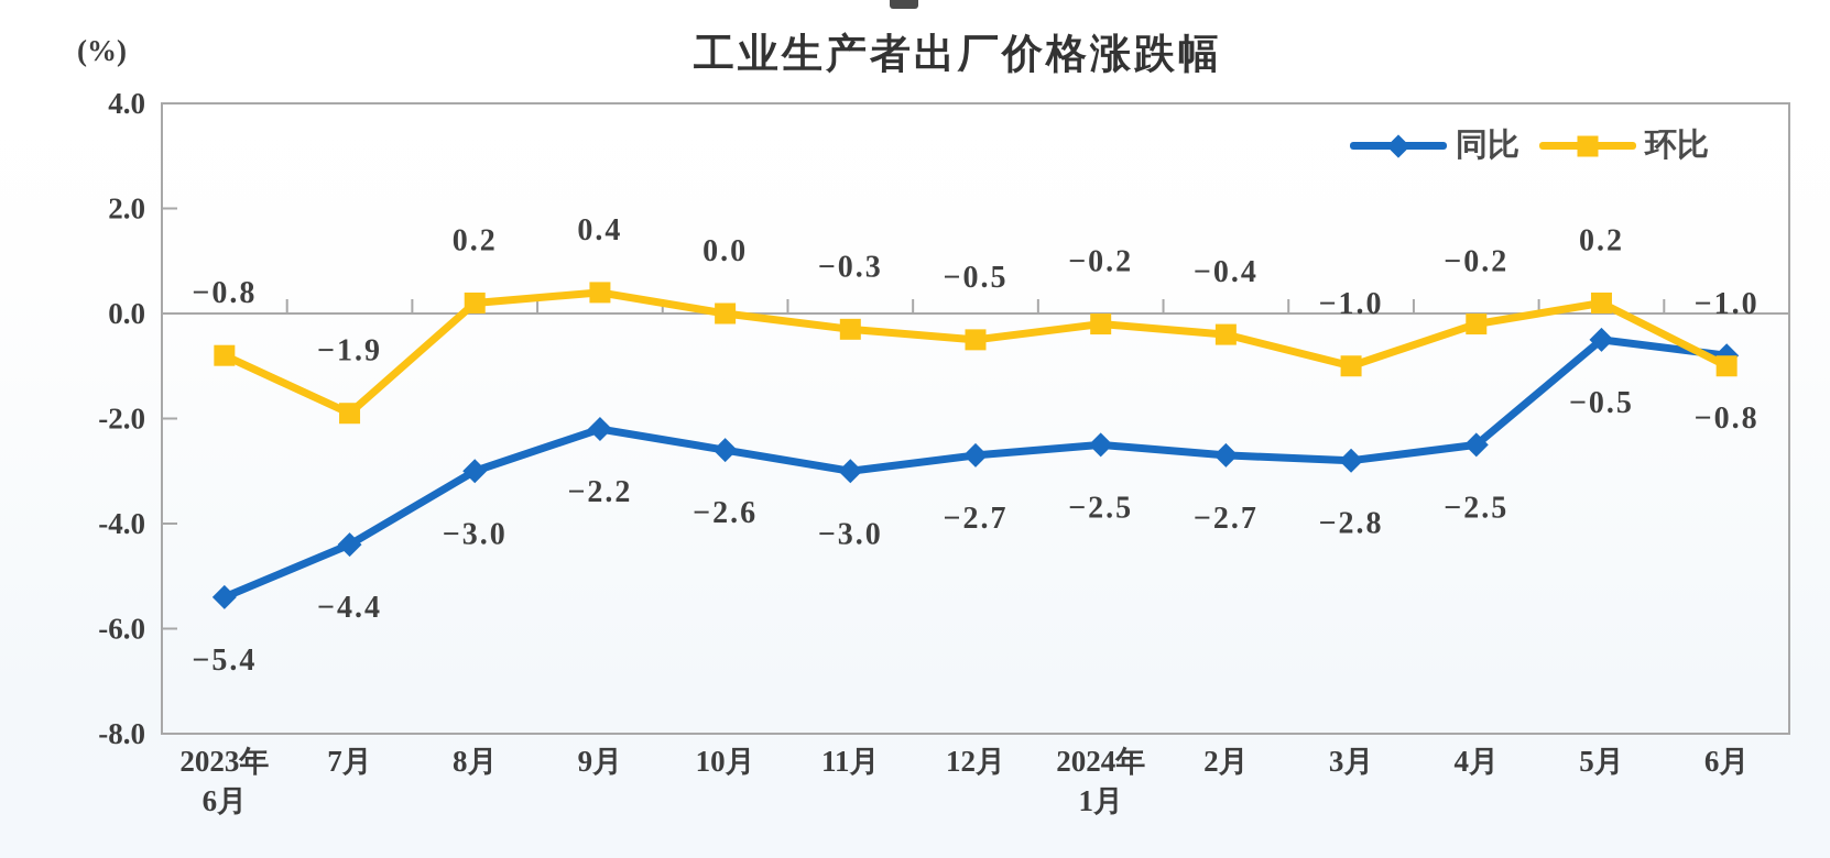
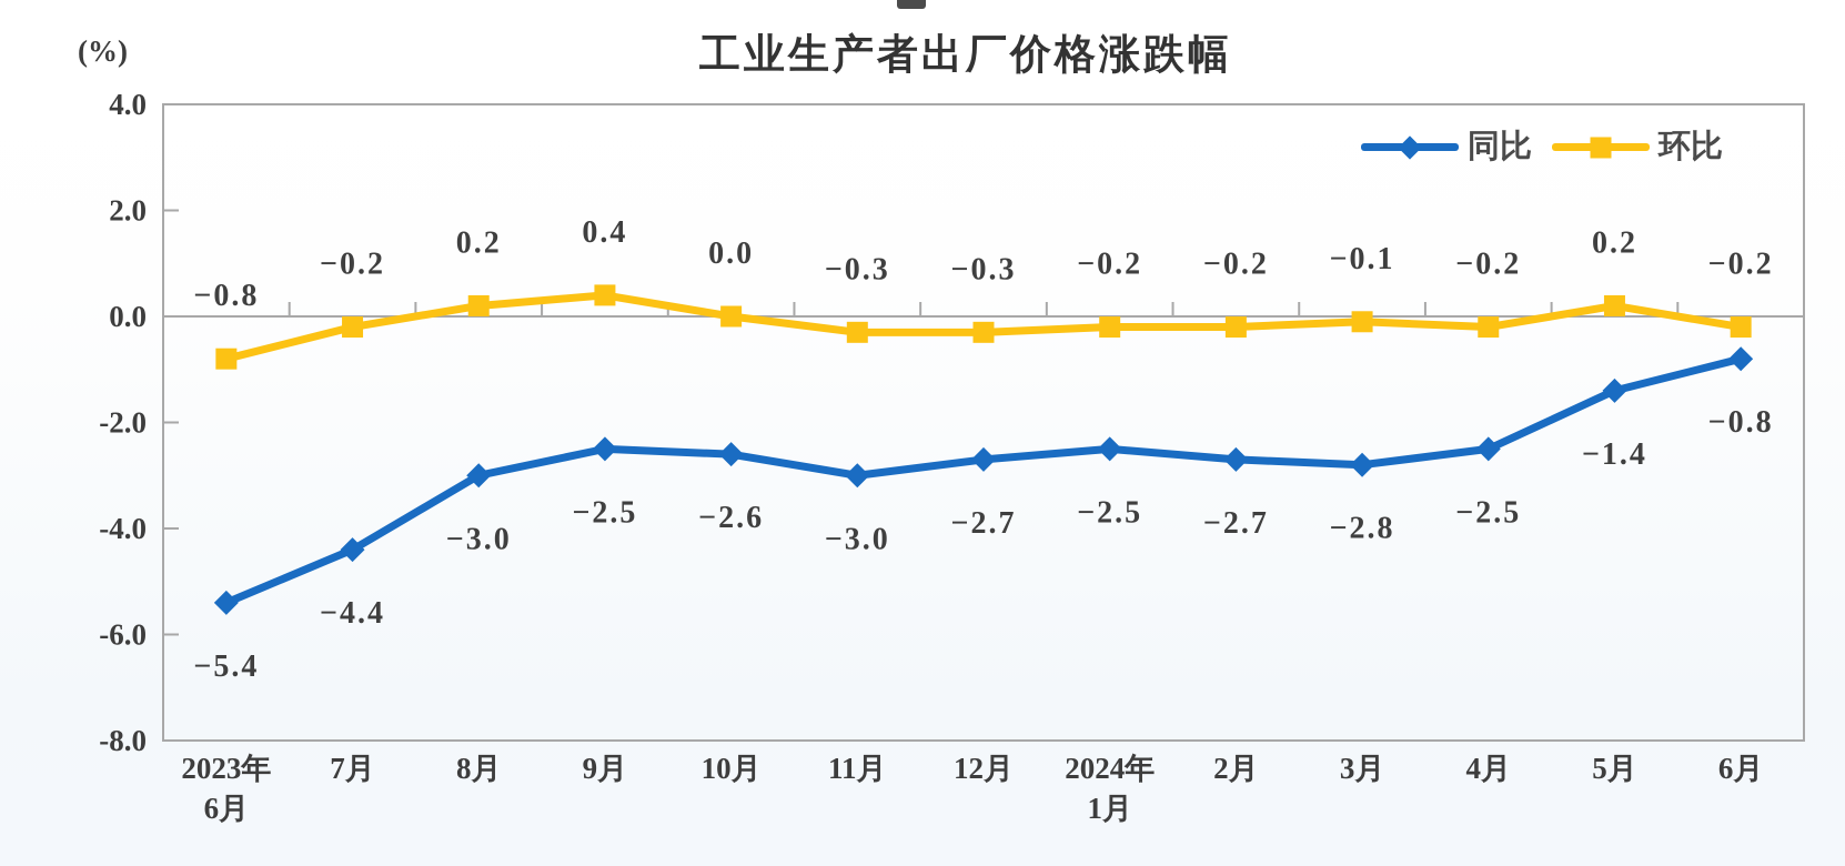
环比/7月: −1.9 -> −0.2
同比/9月: −2.2 -> −2.5
环比/12月: −0.5 -> −0.3
环比/2月: −0.4 -> −0.2
环比/3月: −1.0 -> −0.1
同比/5月: −0.5 -> −1.4
环比/6月: −1.0 -> −0.2
